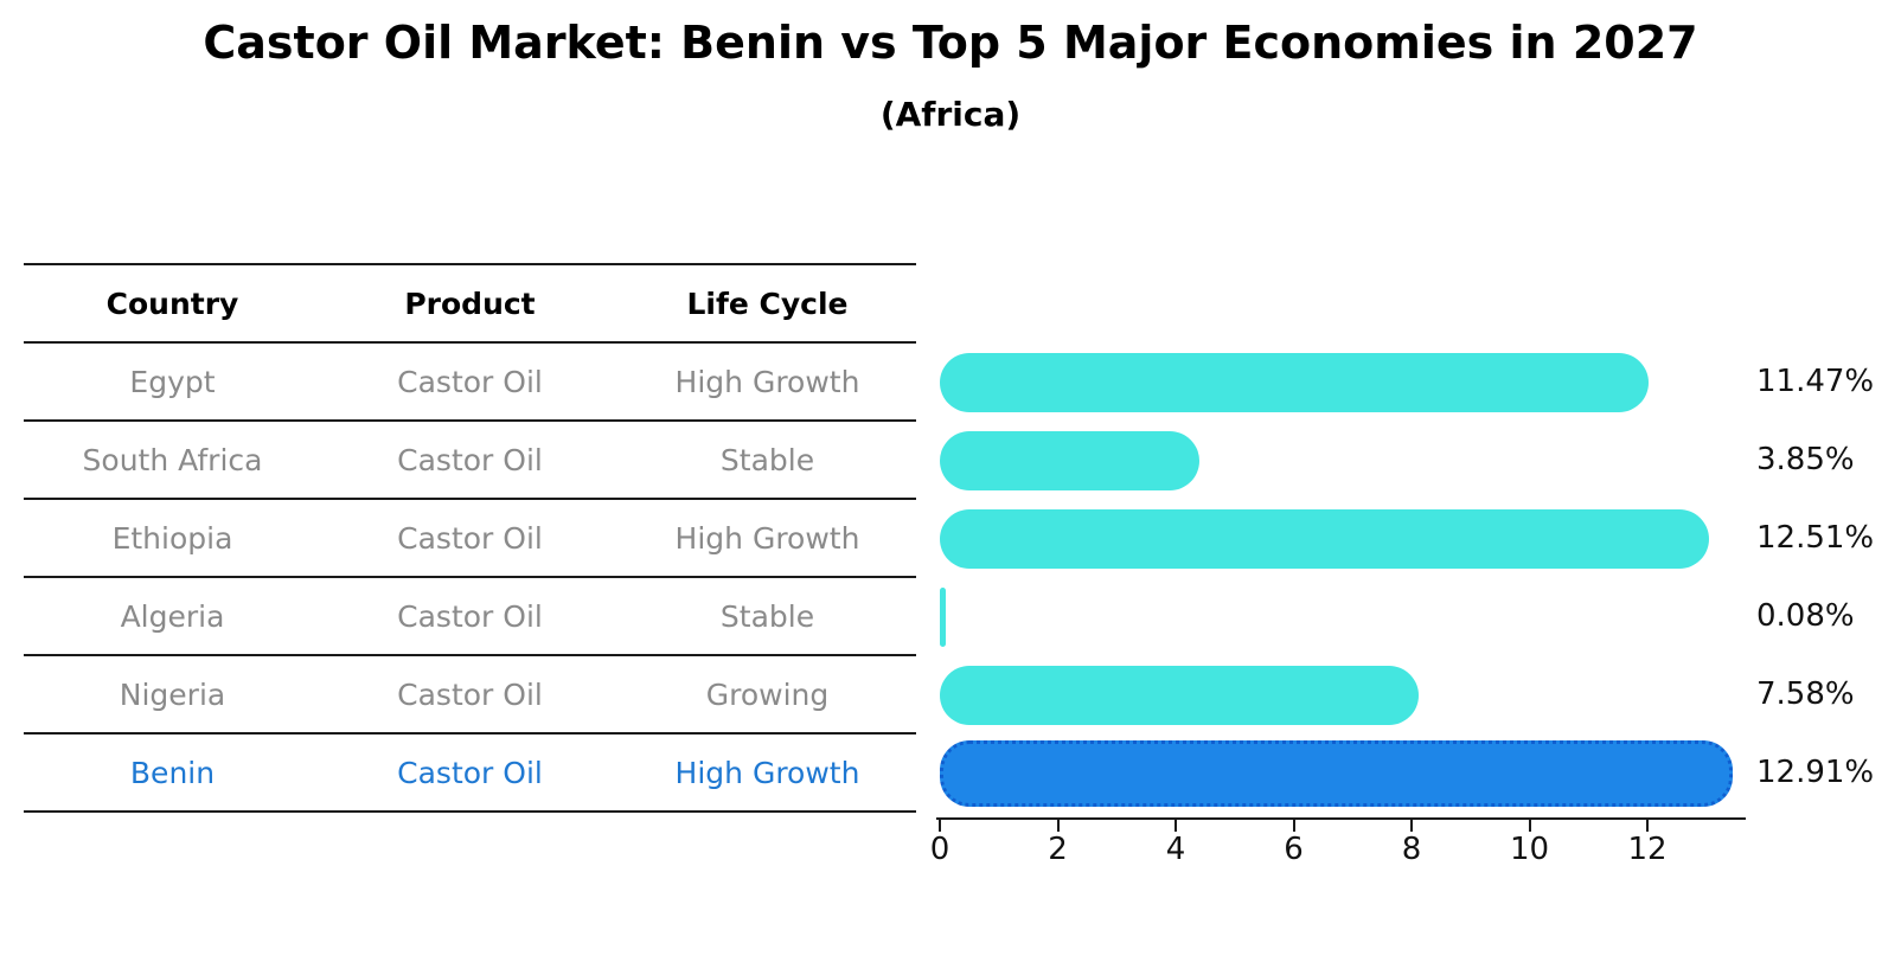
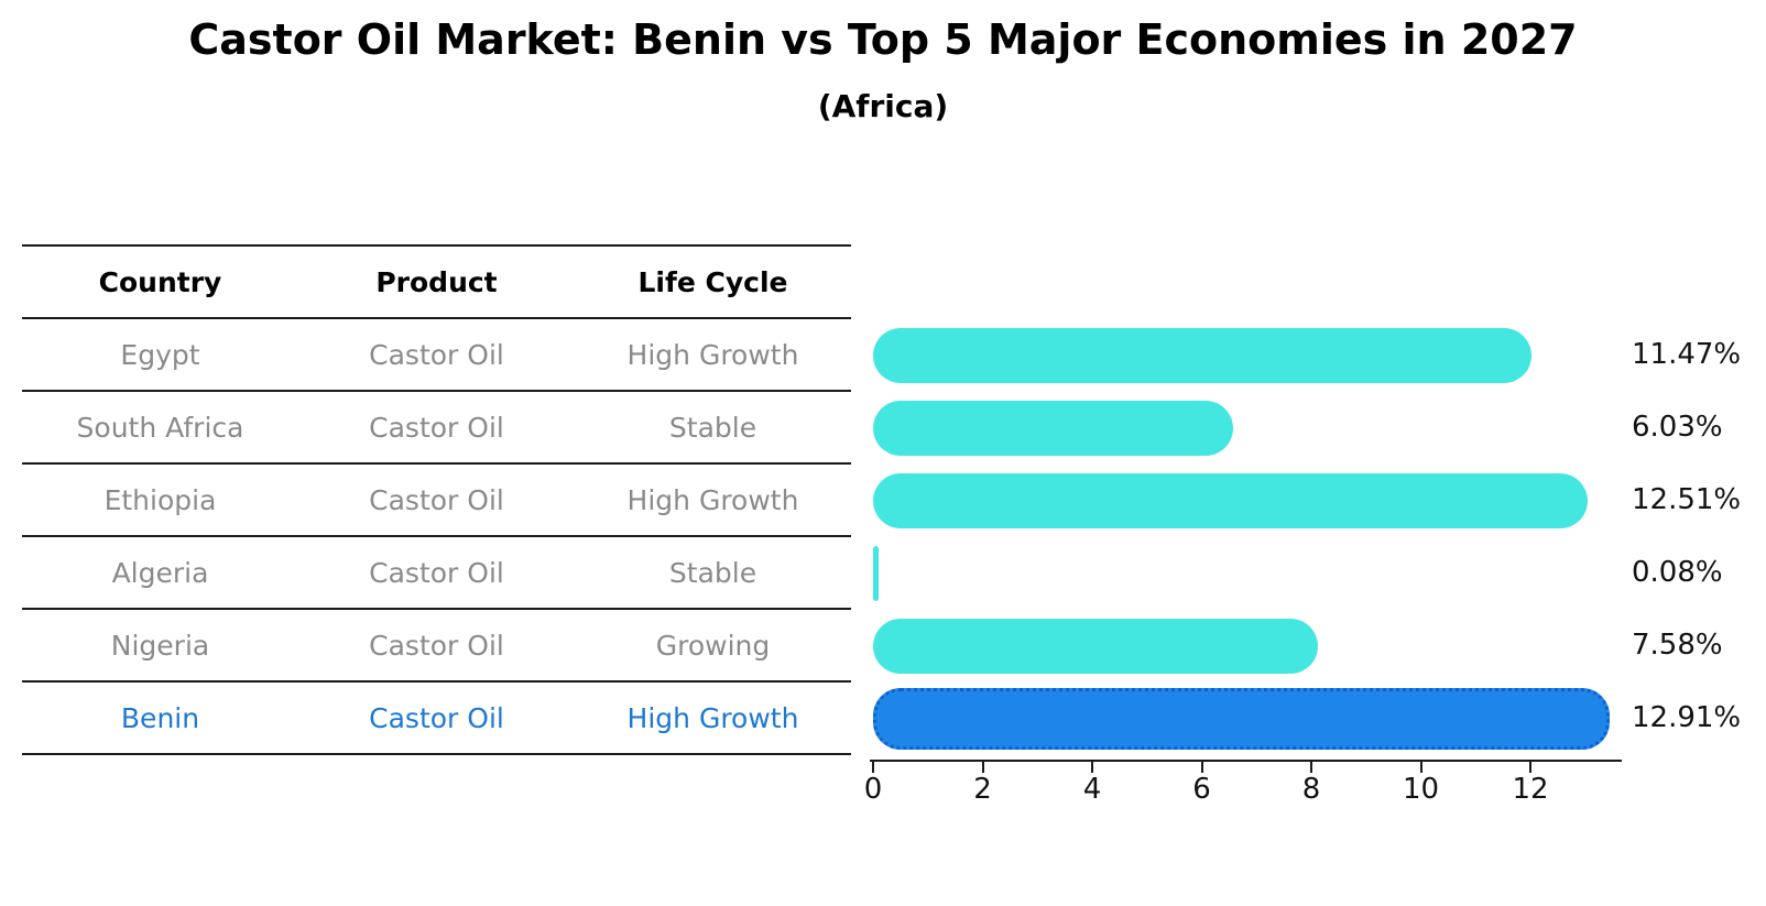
South Africa: 3.85% -> 6.03%
